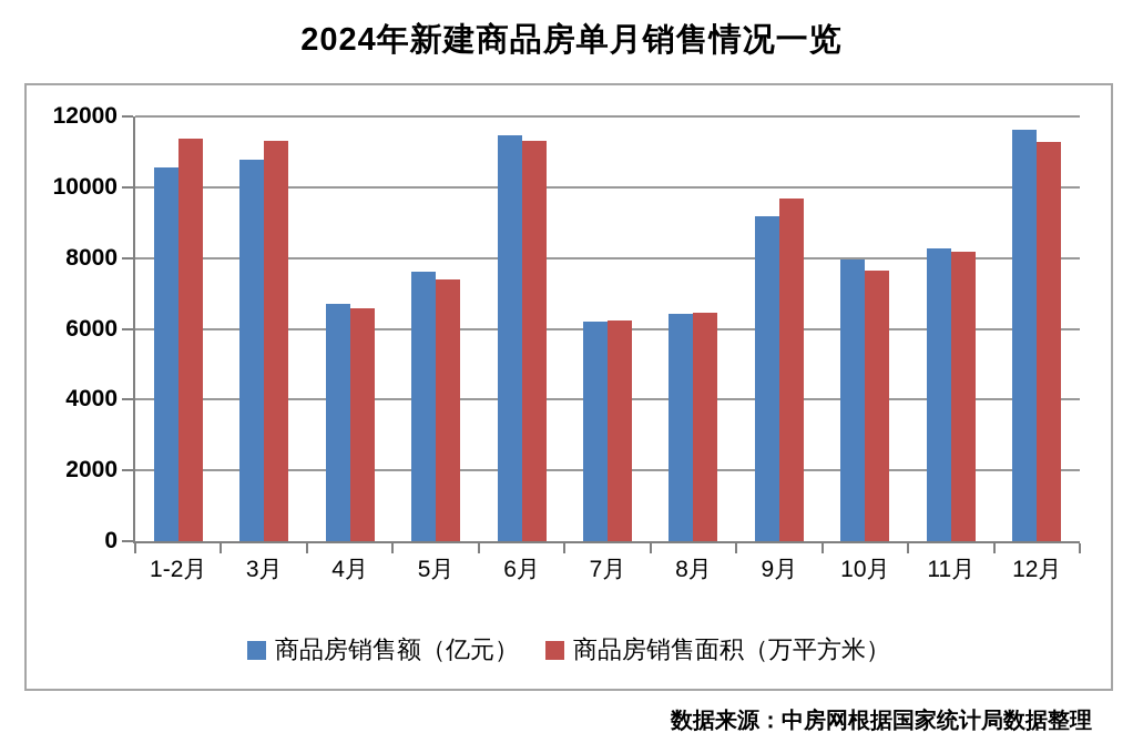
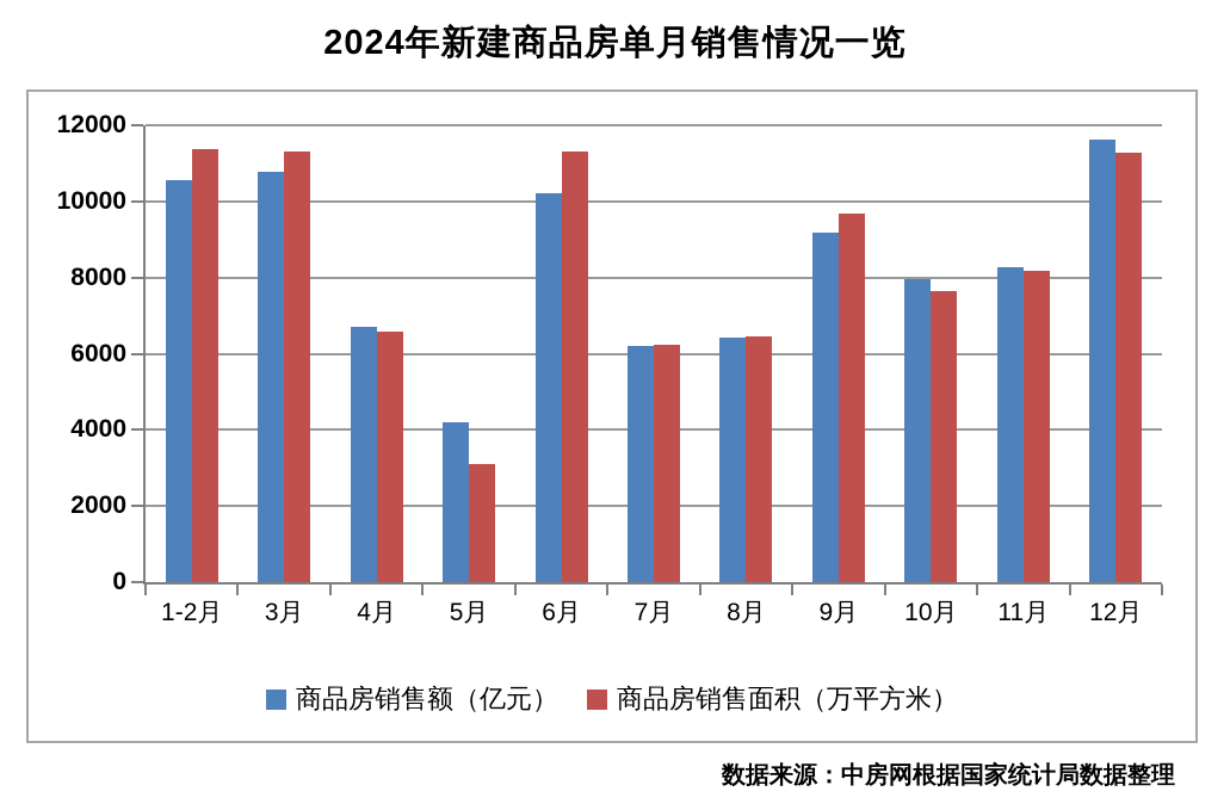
商品房销售额（亿元）/5月: 7600 -> 4200
商品房销售面积（万平方米）/5月: 7400 -> 3100
商品房销售额（亿元）/6月: 11500 -> 10200
